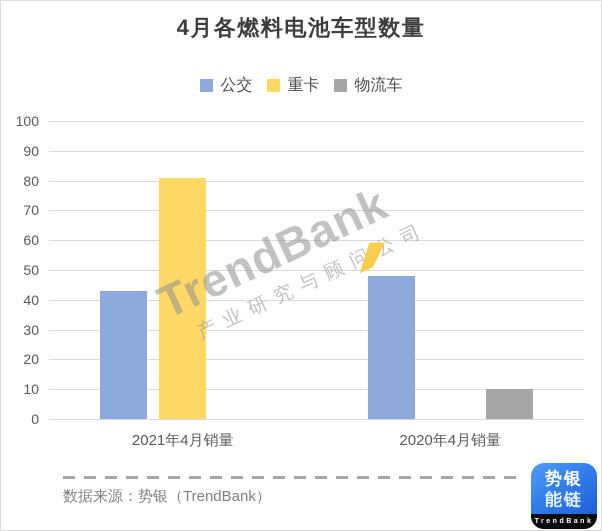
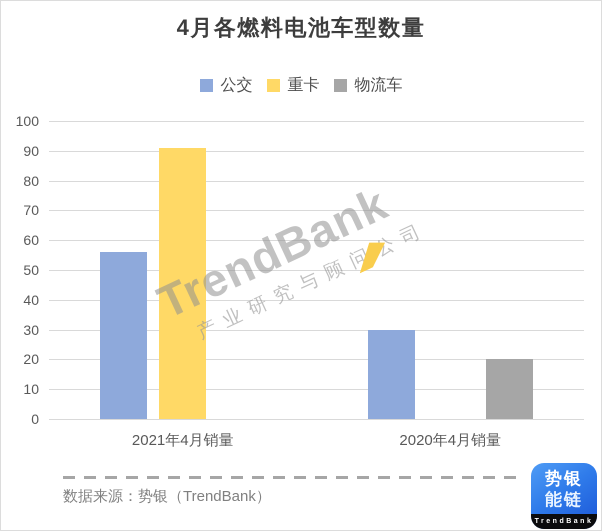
公交/2021年4月销量: 43 -> 56
重卡/2021年4月销量: 81 -> 91
公交/2020年4月销量: 48 -> 30
物流车/2020年4月销量: 10 -> 20
